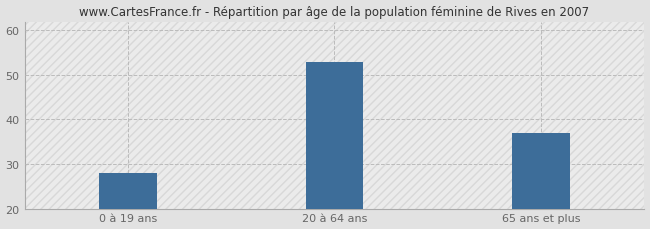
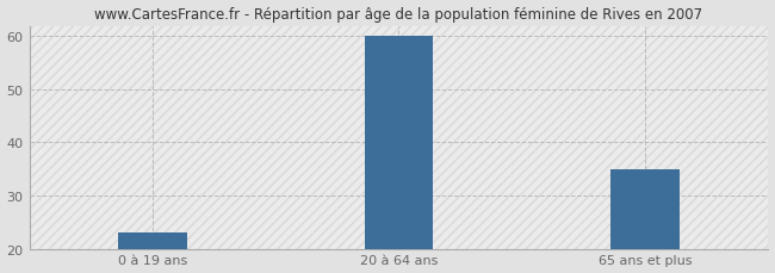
0 à 19 ans: 28 -> 23
20 à 64 ans: 53 -> 60
65 ans et plus: 37 -> 35
